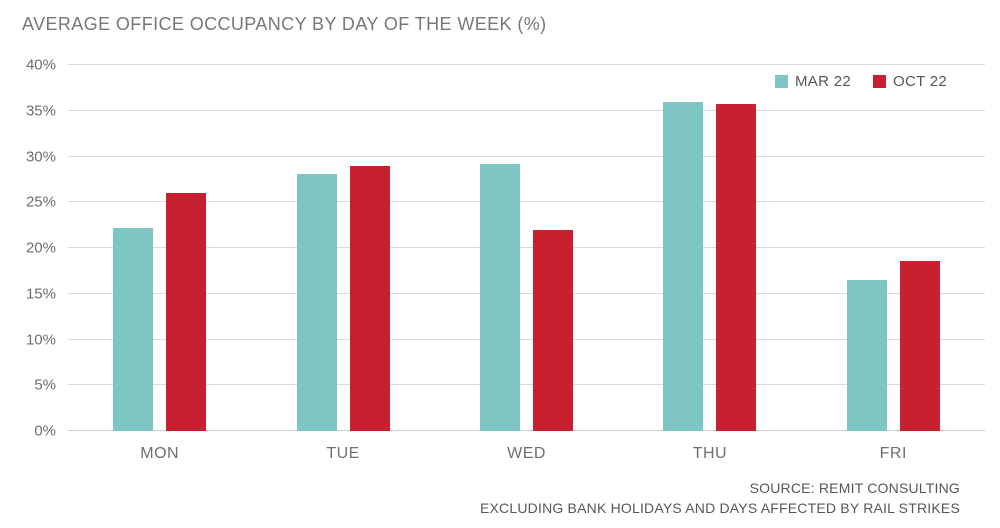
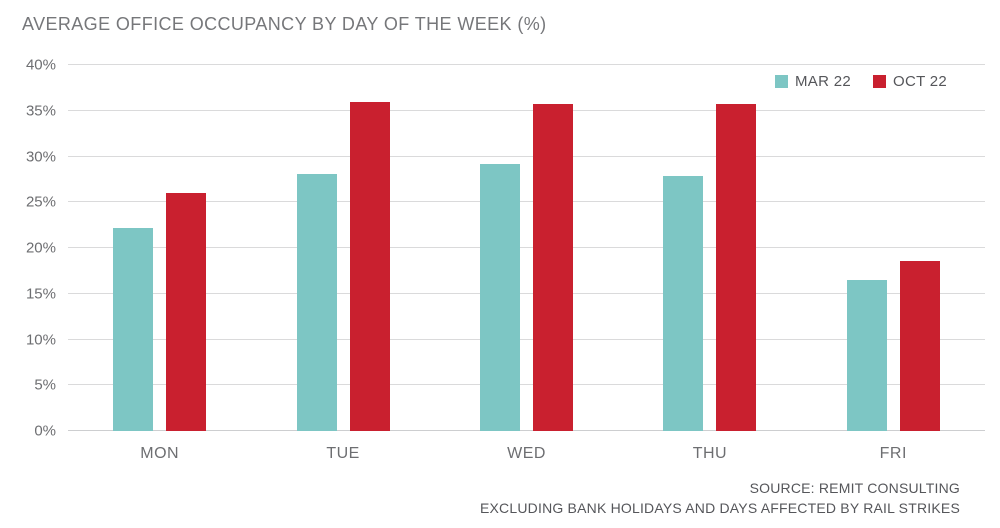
OCT 22/TUE: 29% -> 36%
OCT 22/WED: 22% -> 36%
MAR 22/THU: 36% -> 28%
